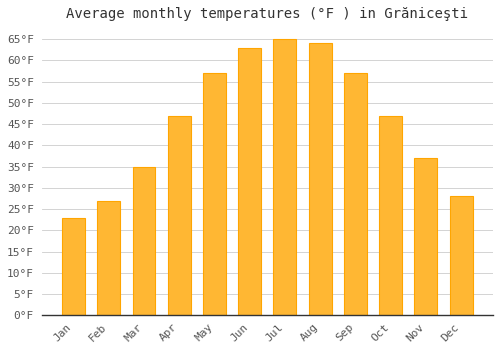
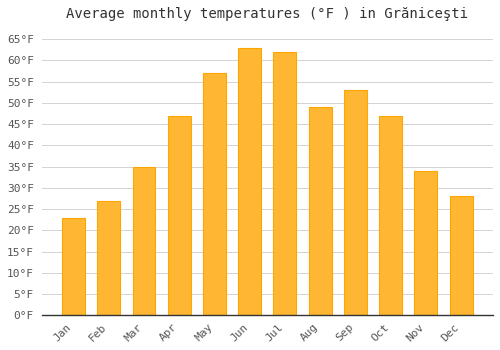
Jul: 65°F -> 62°F
Aug: 64°F -> 49°F
Sep: 57°F -> 53°F
Nov: 37°F -> 34°F
